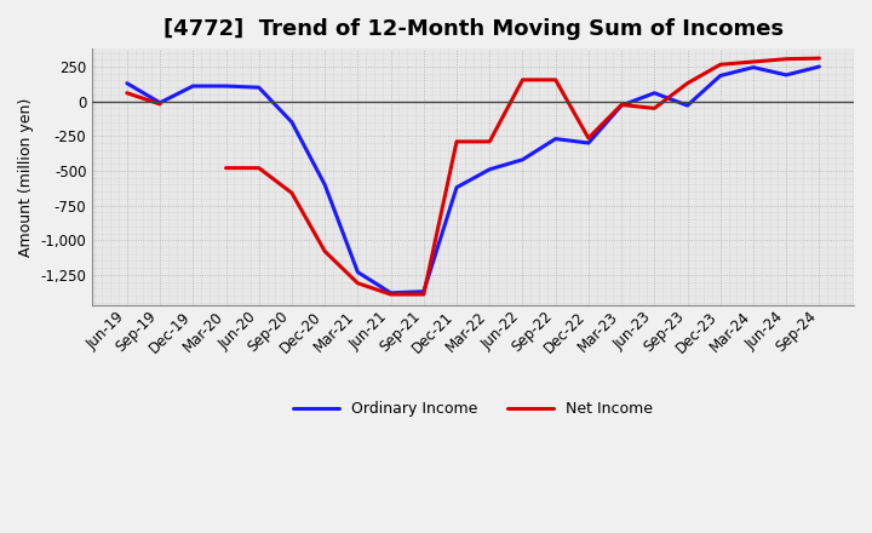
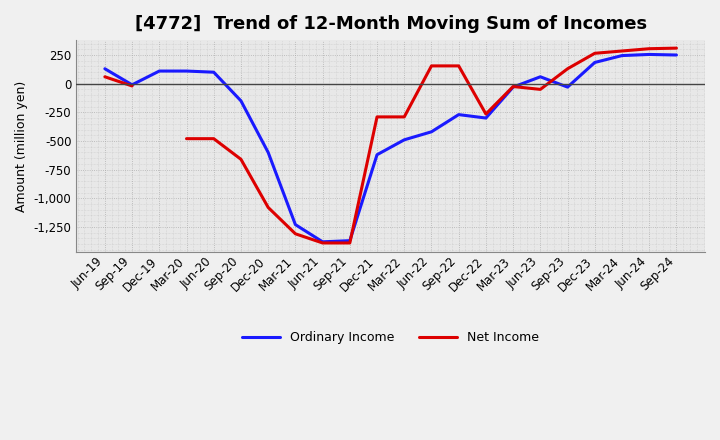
Ordinary Income/Jun-24: 190 -> 260
